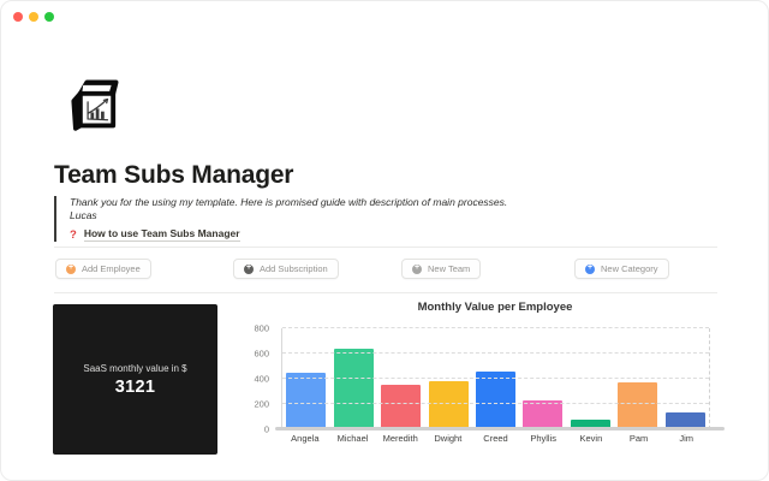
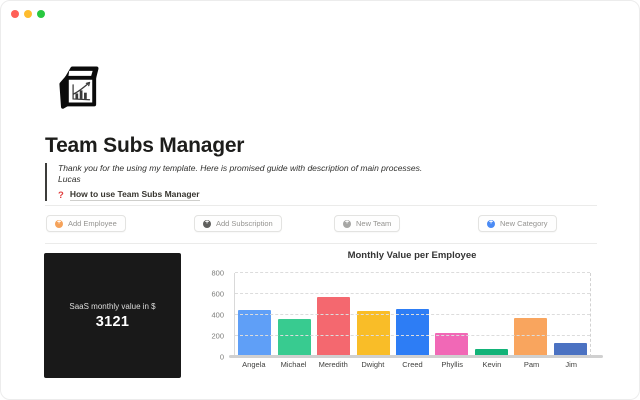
Michael: 640 -> 360
Meredith: 350 -> 570
Dwight: 380 -> 440
